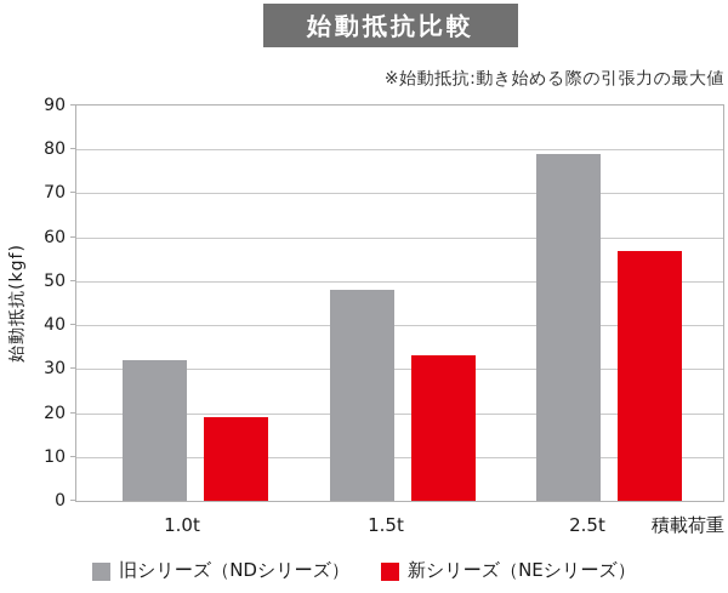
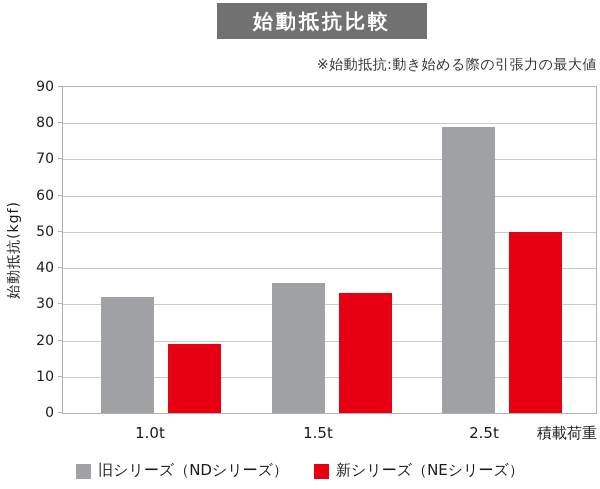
旧シリーズ（NDシリーズ）/1.5t: 48 -> 36
新シリーズ（NEシリーズ）/2.5t: 57 -> 50
